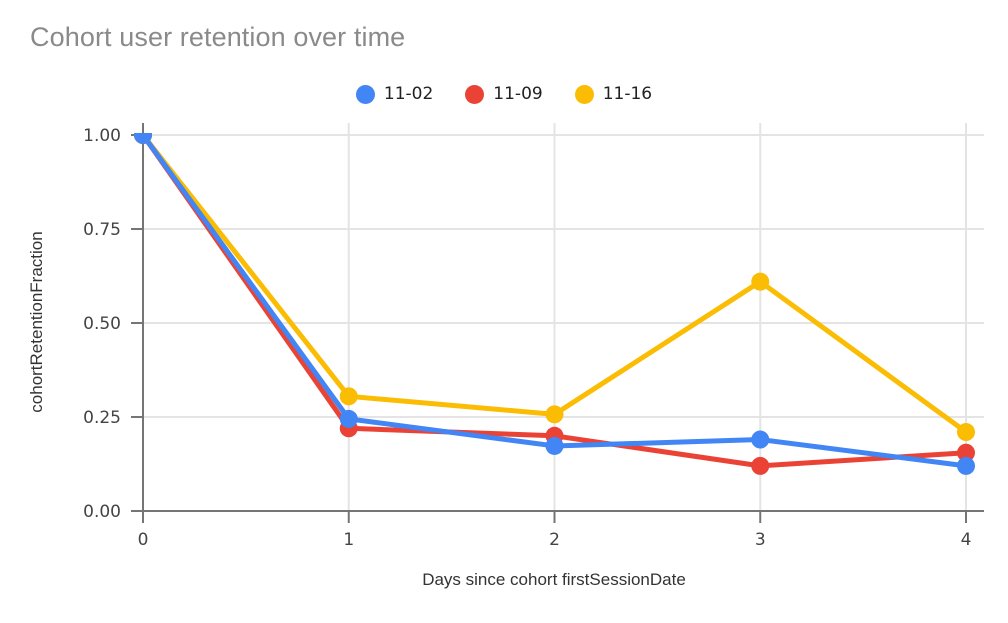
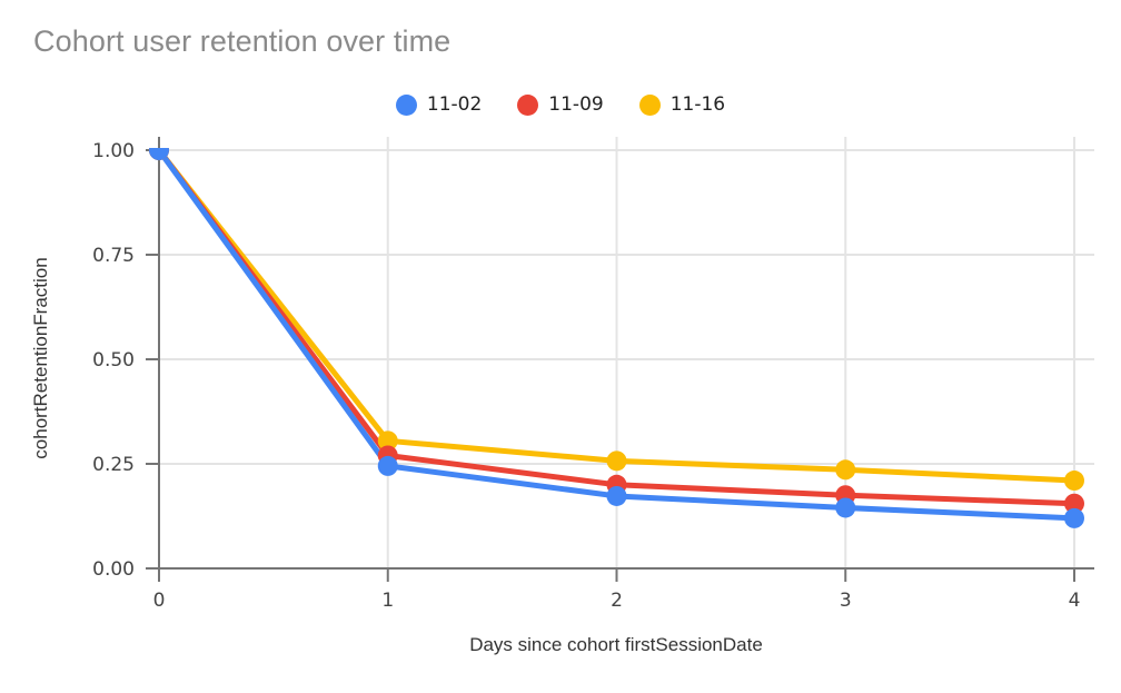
11-09/1: 0.22 -> 0.27
11-02/3: 0.19 -> 0.14
11-09/3: 0.12 -> 0.17
11-16/3: 0.61 -> 0.24
